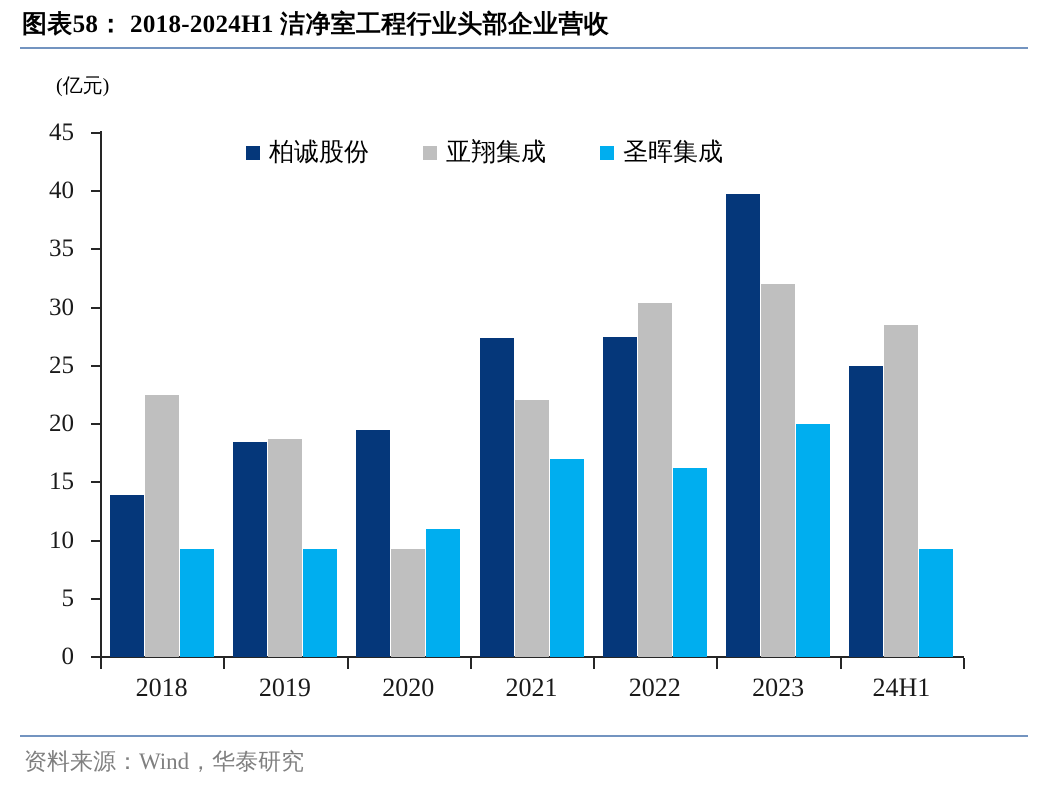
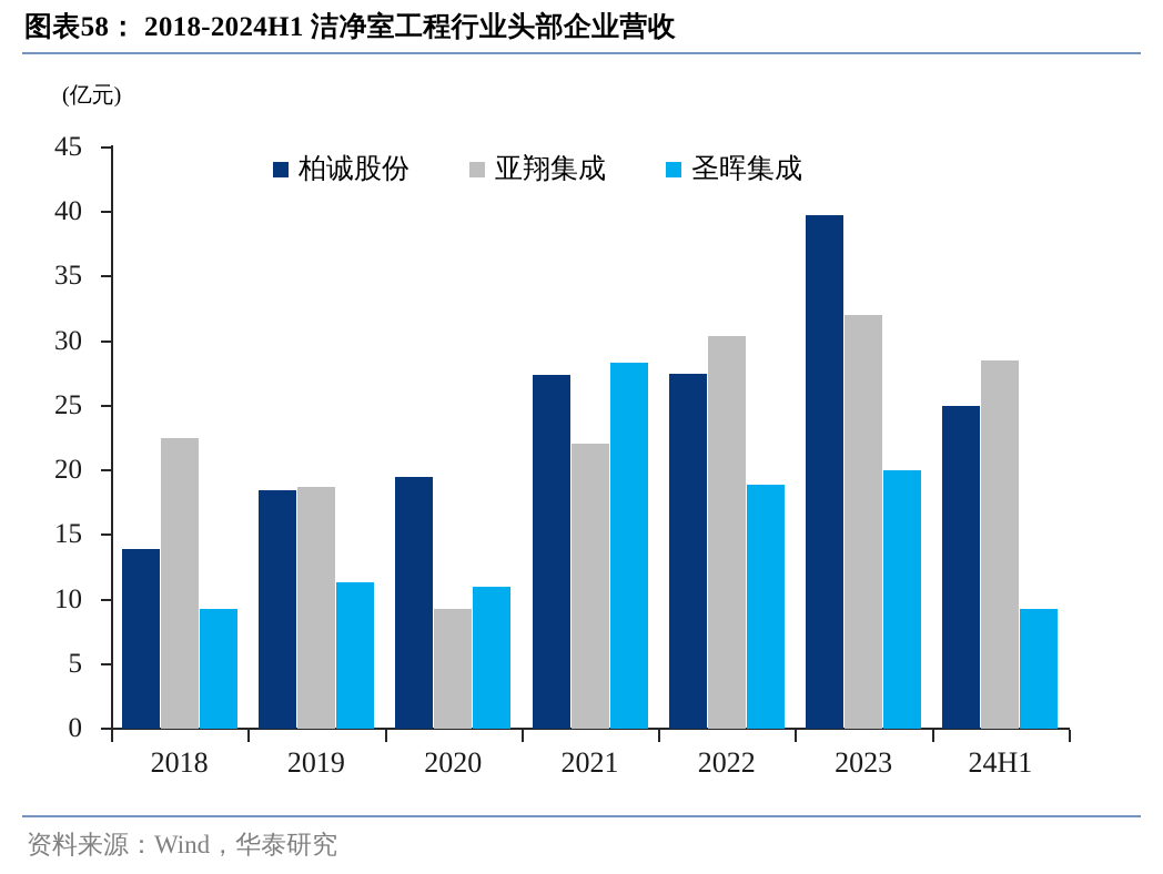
圣晖集成/2019: 9.3 -> 11.3
圣晖集成/2021: 17.0 -> 28.3
圣晖集成/2022: 16.2 -> 18.9
